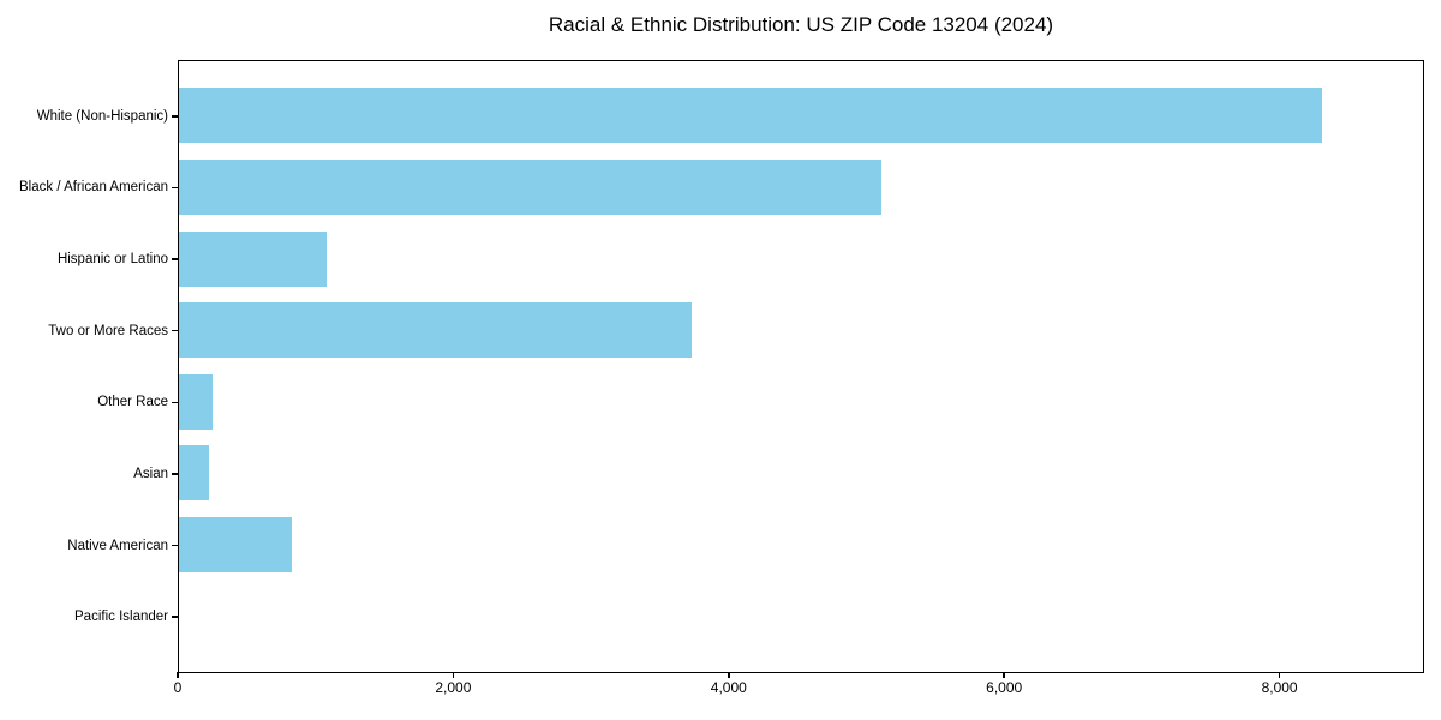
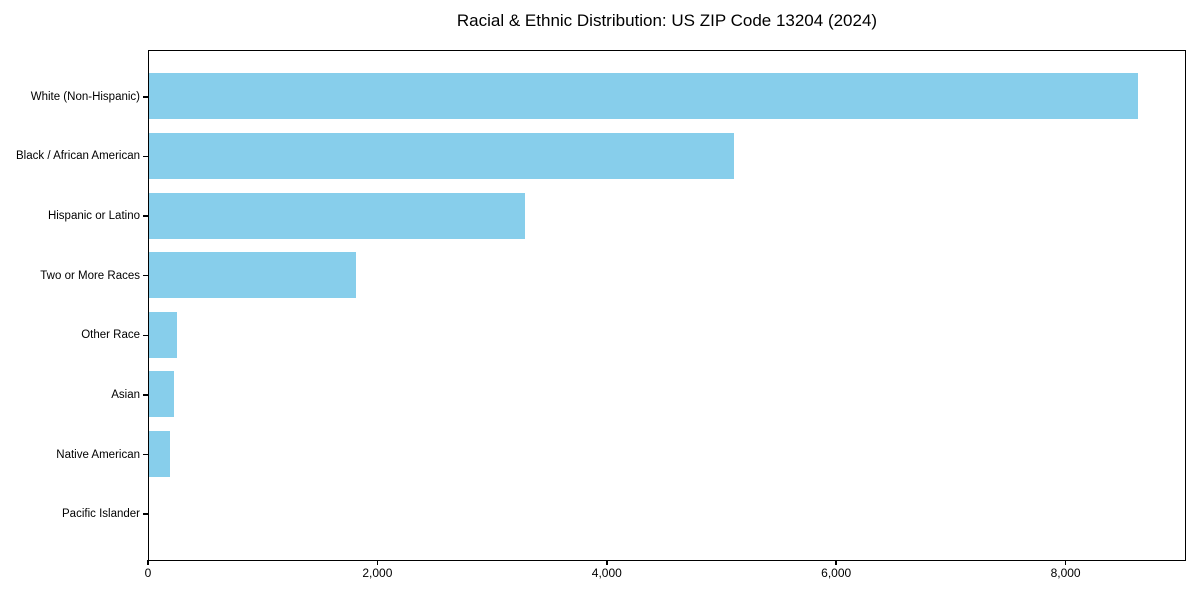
White (Non-Hispanic): 8300 -> 8620
Hispanic or Latino: 1070 -> 3280
Two or More Races: 3720 -> 1800
Native American: 820 -> 180
